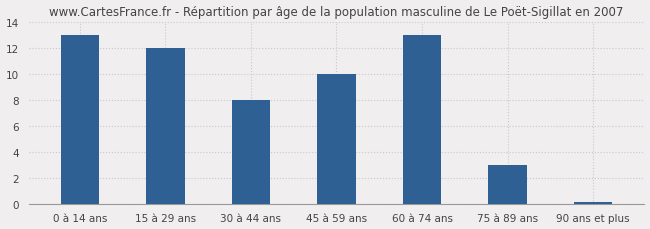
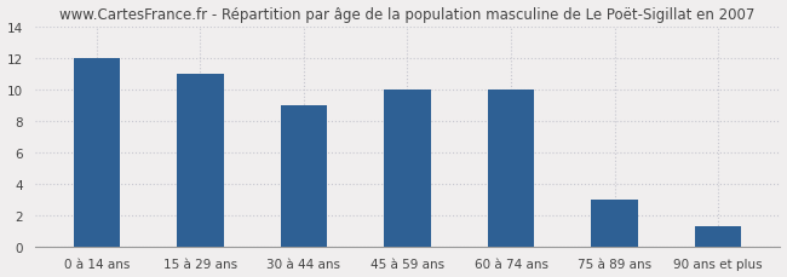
0 à 14 ans: 13.0 -> 12.0
15 à 29 ans: 12.0 -> 11.0
30 à 44 ans: 8.0 -> 9.0
60 à 74 ans: 13.0 -> 10.0
90 ans et plus: 0.1 -> 1.3
